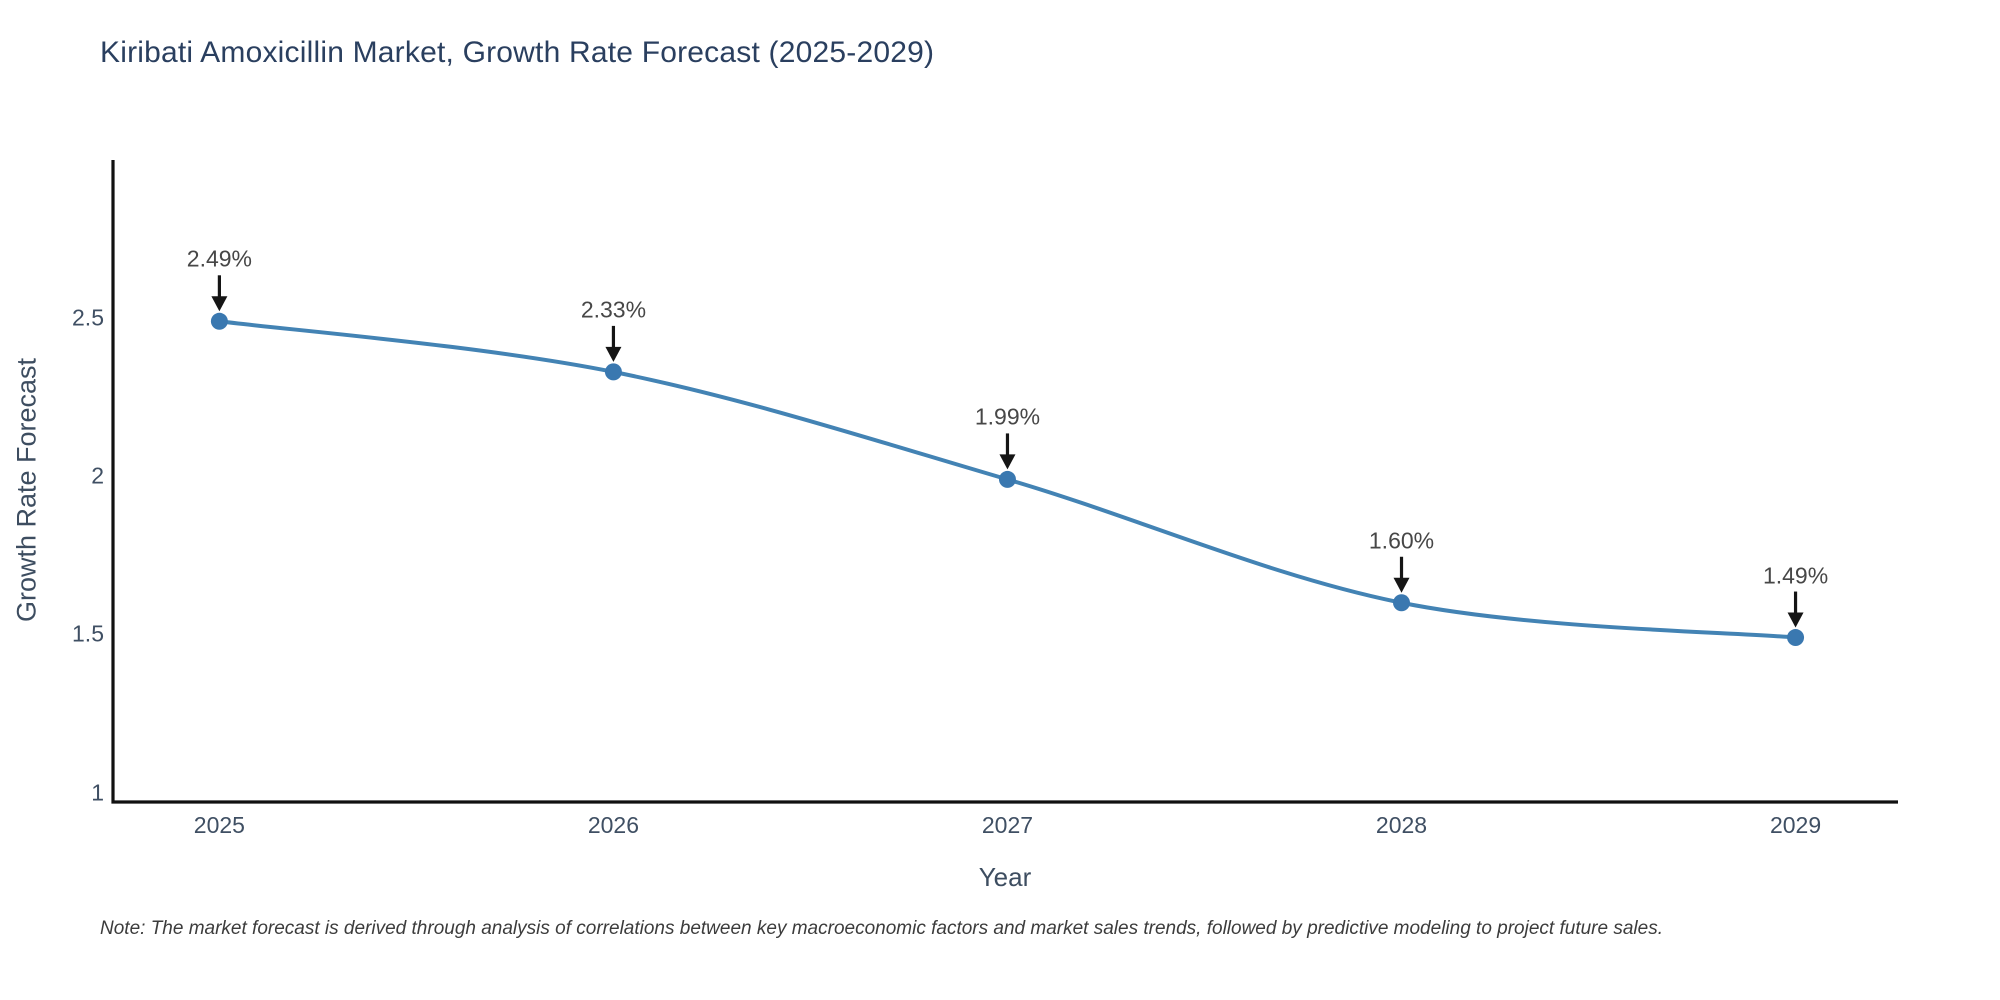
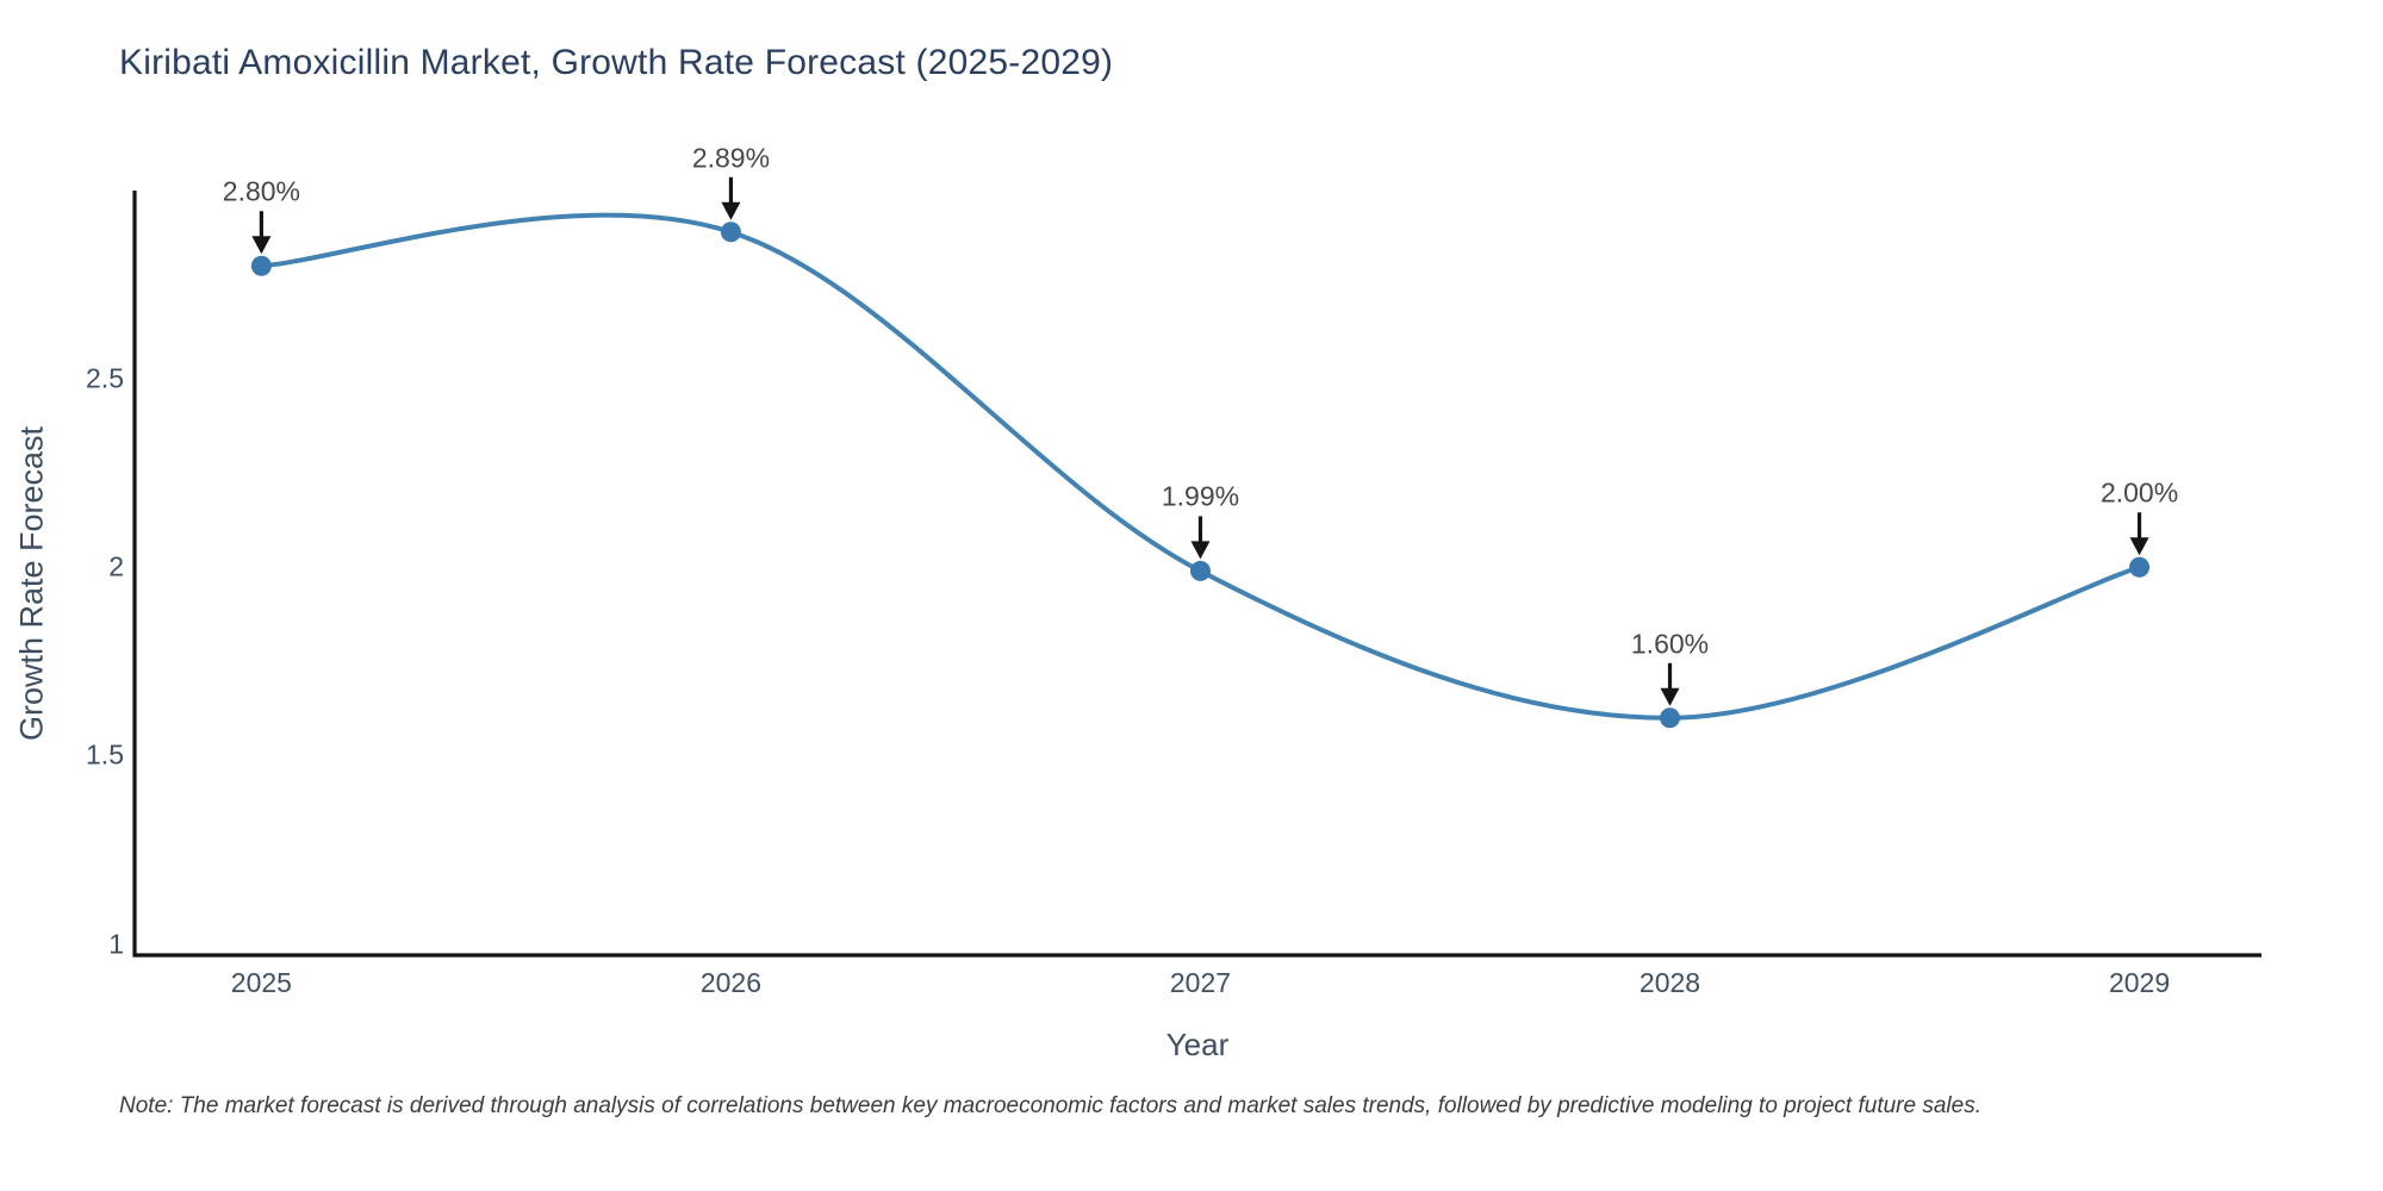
2025: 2.49% -> 2.80%
2026: 2.33% -> 2.89%
2029: 1.49% -> 2.00%
